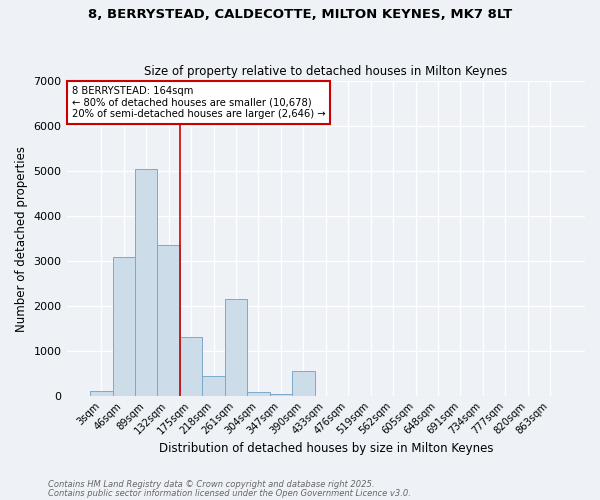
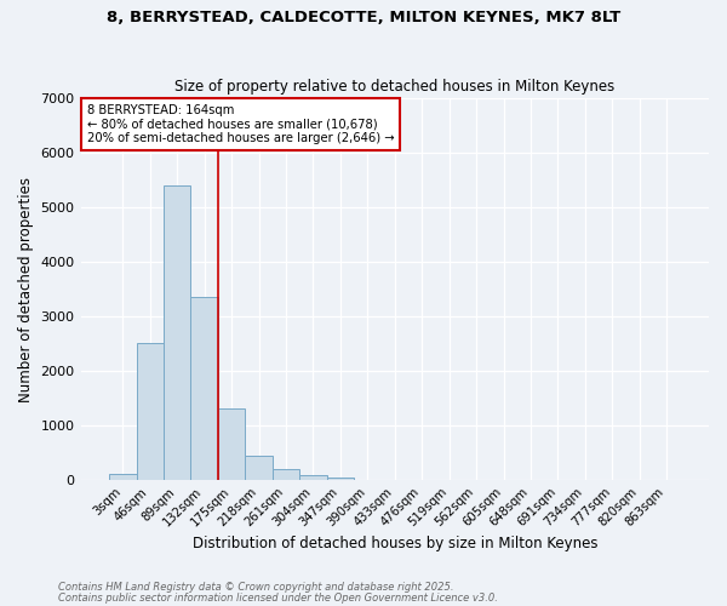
46sqm: 3100 -> 2500
89sqm: 5050 -> 5400
261sqm: 2150 -> 200
390sqm: 550 -> 10
